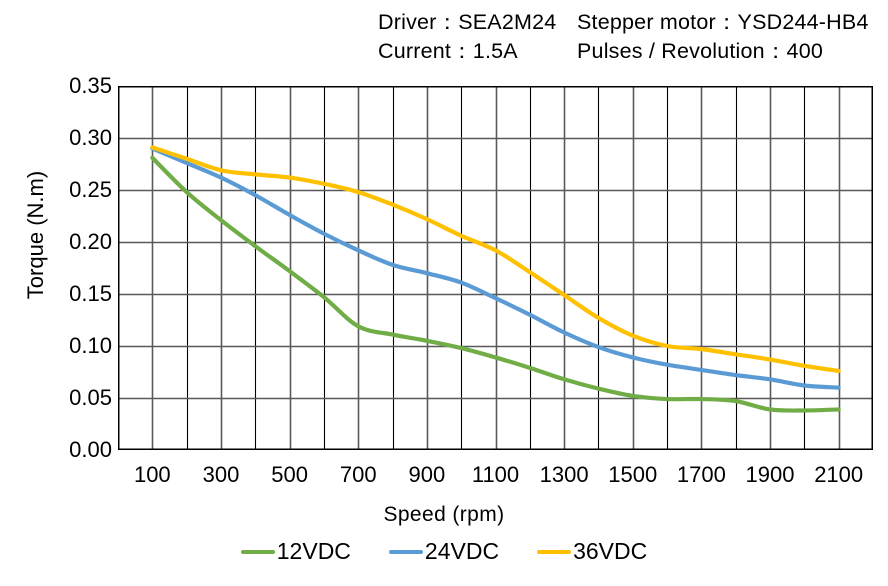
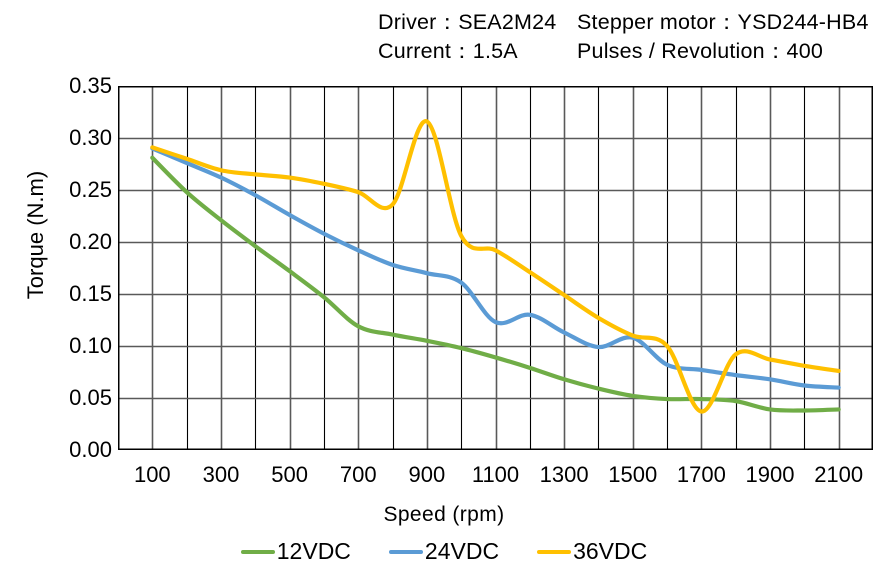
36VDC/900: 0.222 -> 0.316
24VDC/1100: 0.146 -> 0.123
24VDC/1500: 0.089 -> 0.108
36VDC/1700: 0.097 -> 0.037
